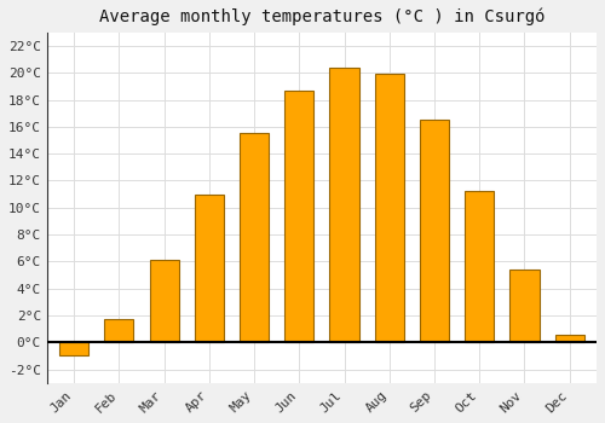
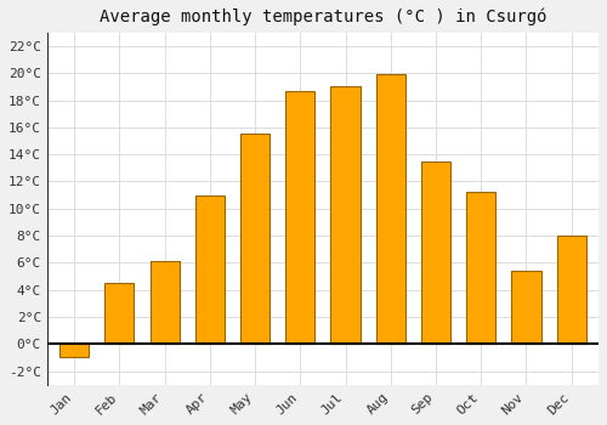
Feb: 1.7°C -> 4.5°C
Jul: 20.4°C -> 19.0°C
Sep: 16.5°C -> 13.5°C
Dec: 0.6°C -> 8.0°C
